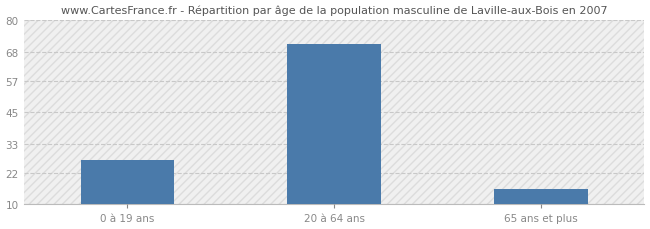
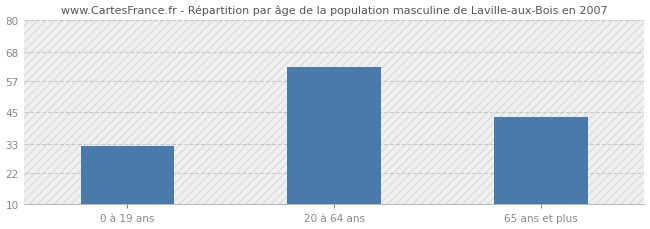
0 à 19 ans: 27 -> 32
20 à 64 ans: 71 -> 62
65 ans et plus: 16 -> 43
